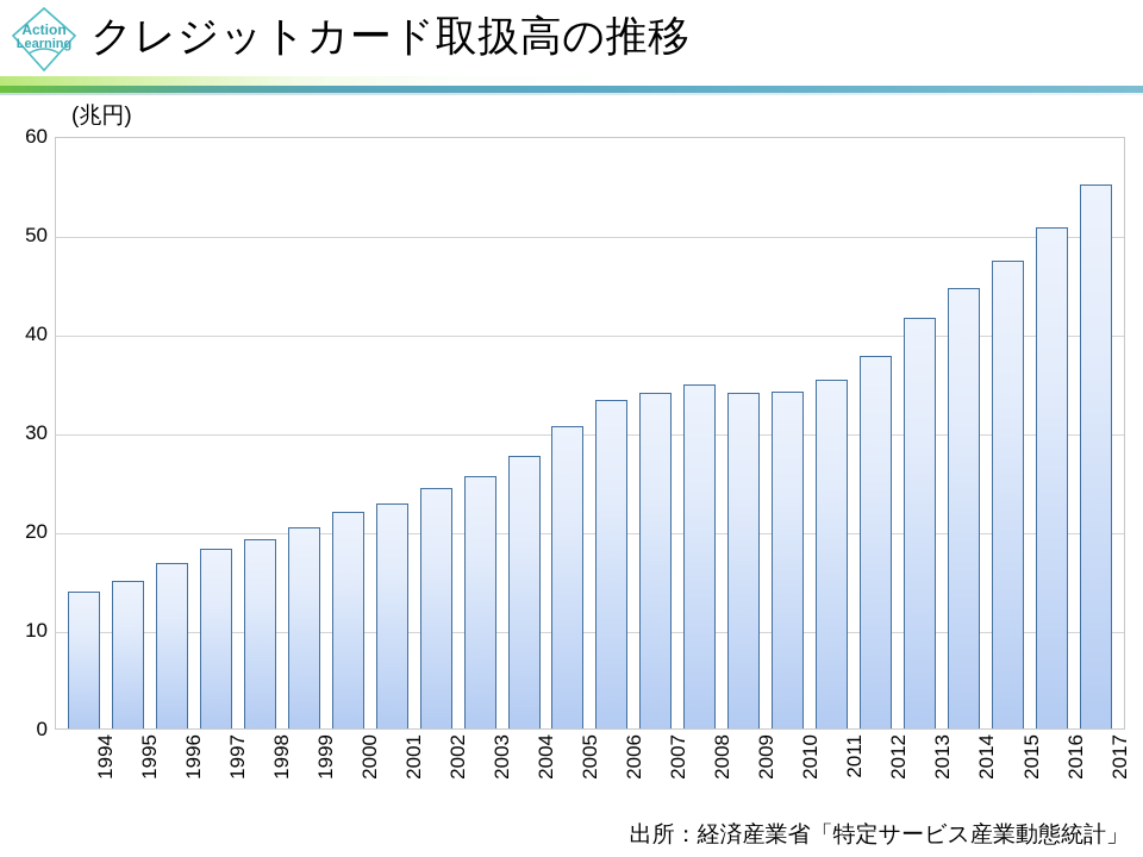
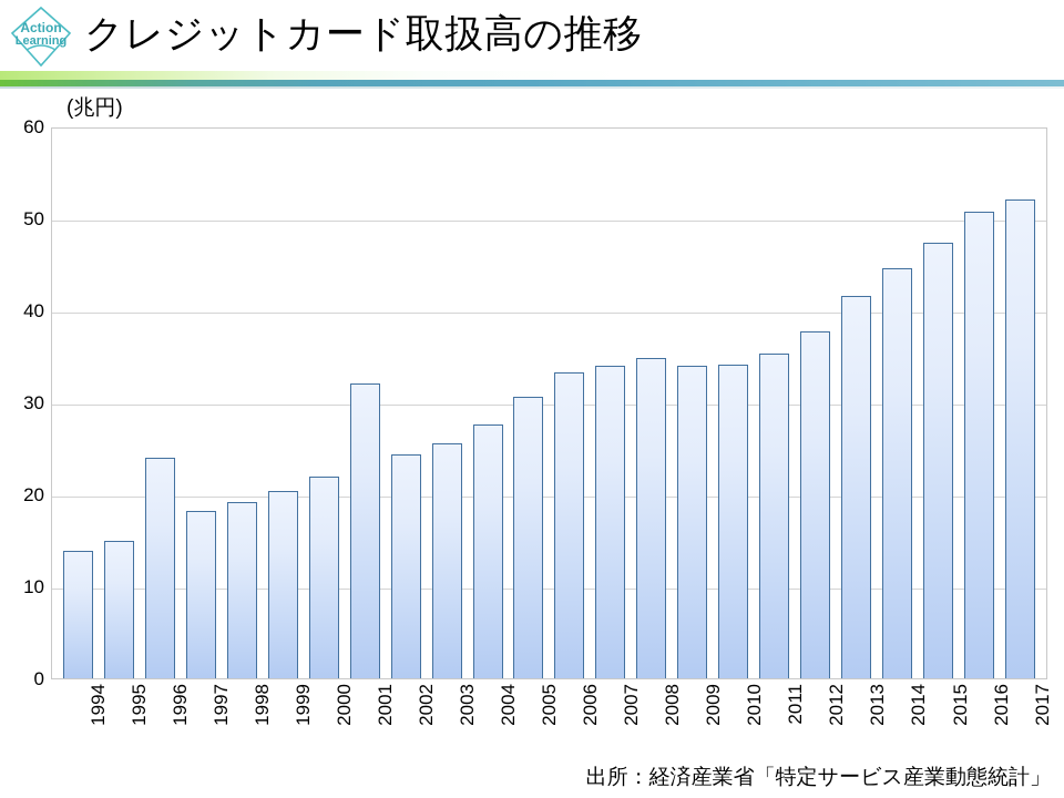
1996: 17 -> 24
2001: 23 -> 32
2017: 55 -> 52
